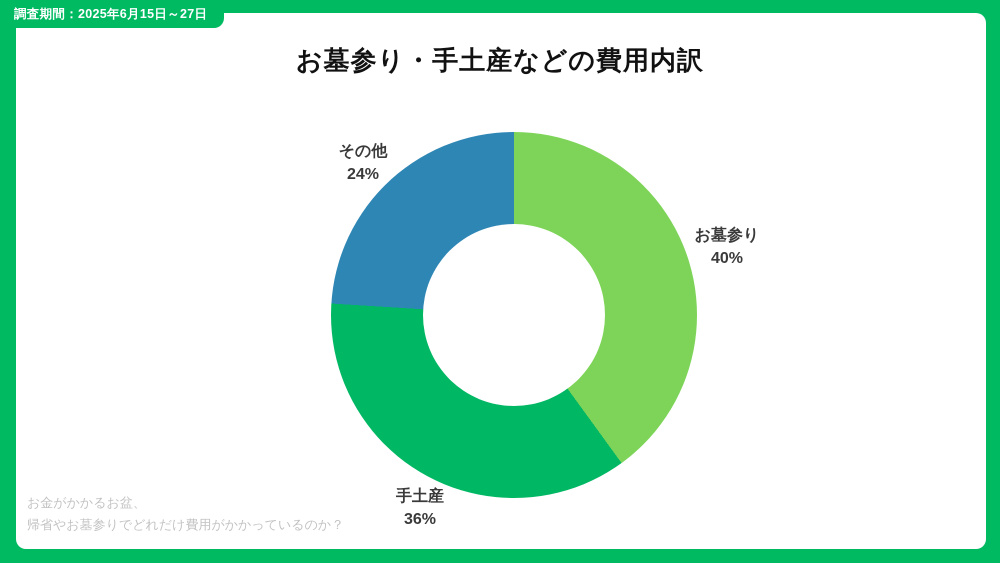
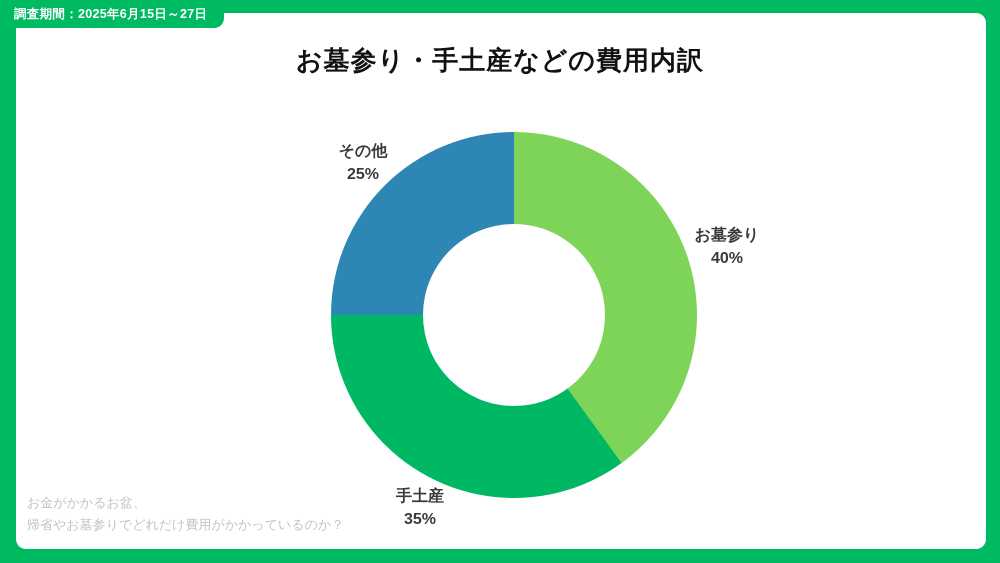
手土産: 36% -> 35%
その他: 24% -> 25%
